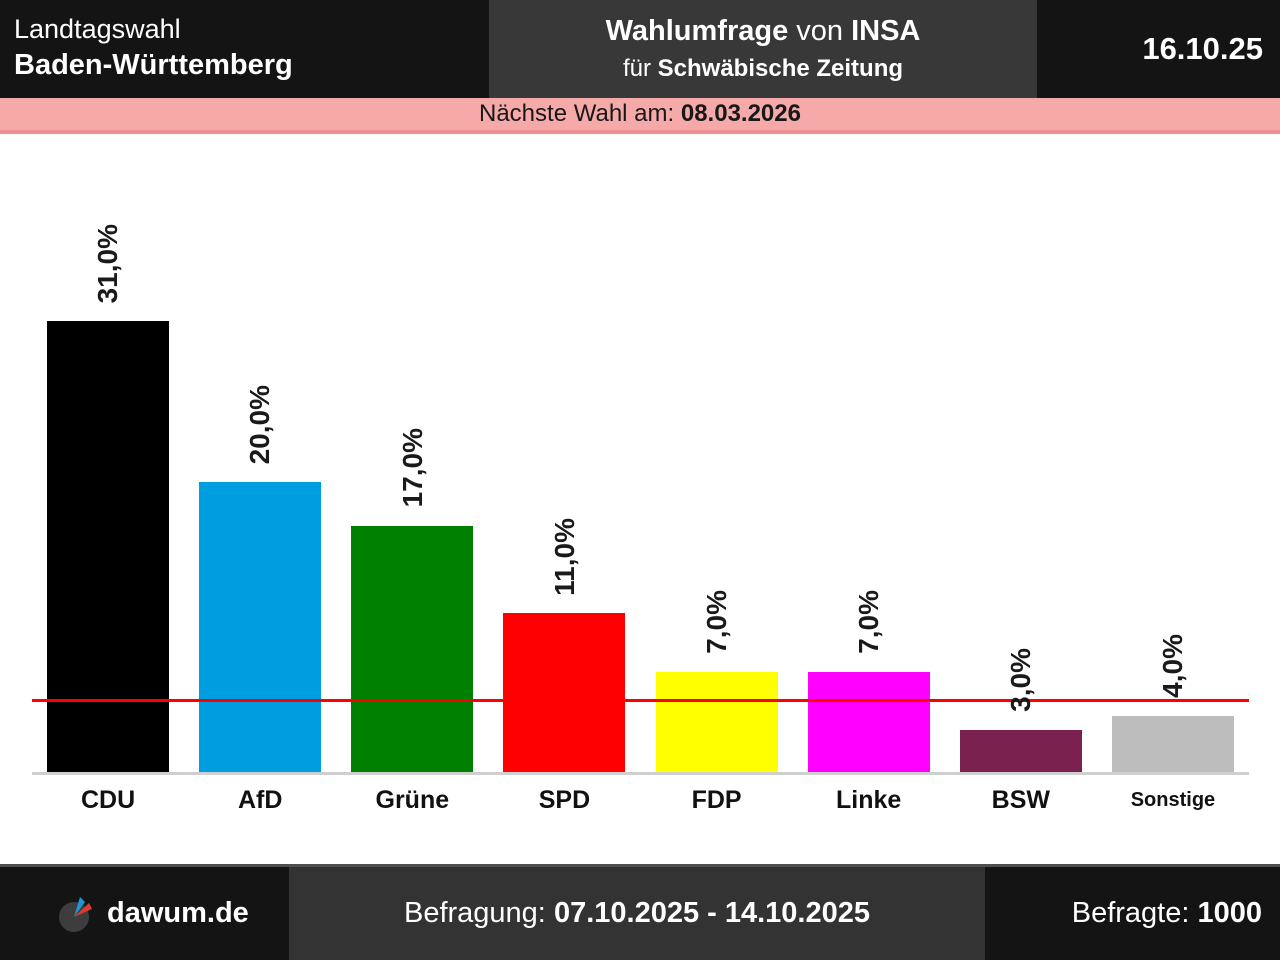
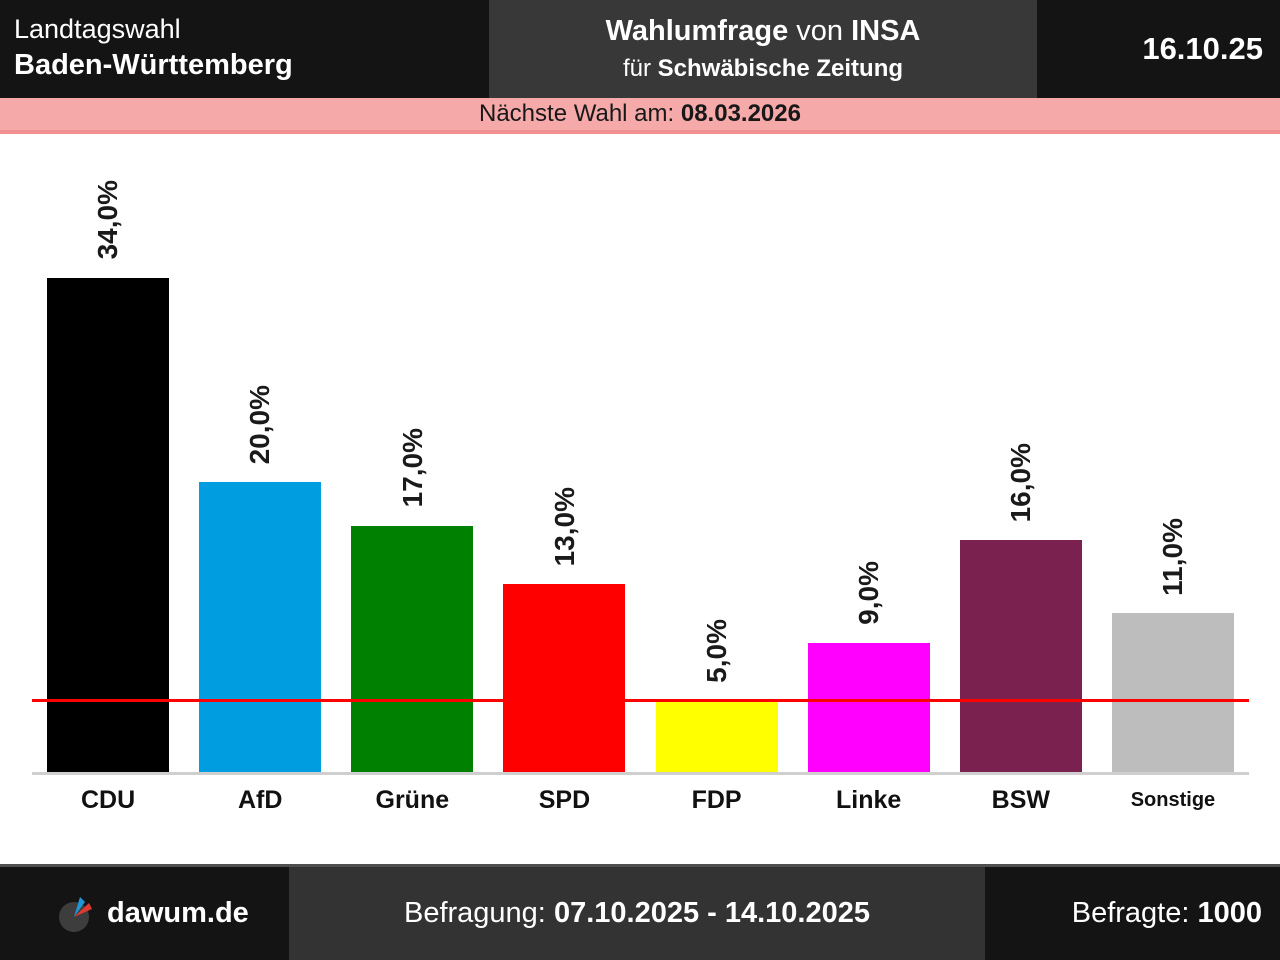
CDU: 31,0% -> 34,0%
SPD: 11,0% -> 13,0%
FDP: 7,0% -> 5,0%
Linke: 7,0% -> 9,0%
BSW: 3,0% -> 16,0%
Sonstige: 4,0% -> 11,0%
